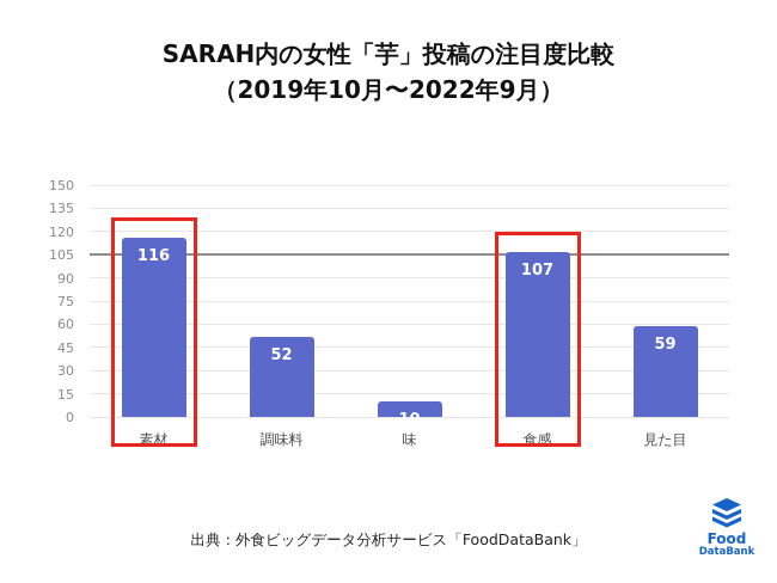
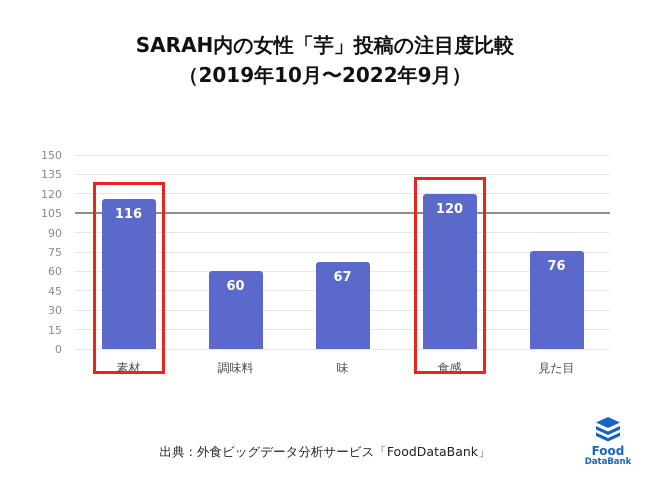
調味料: 52 -> 60
味: 10 -> 67
食感: 107 -> 120
見た目: 59 -> 76
